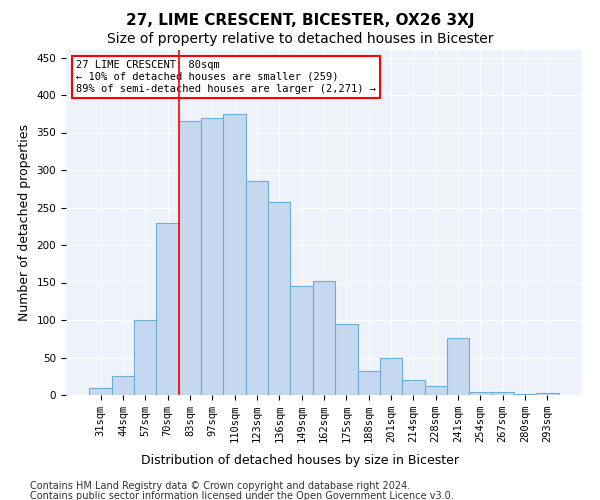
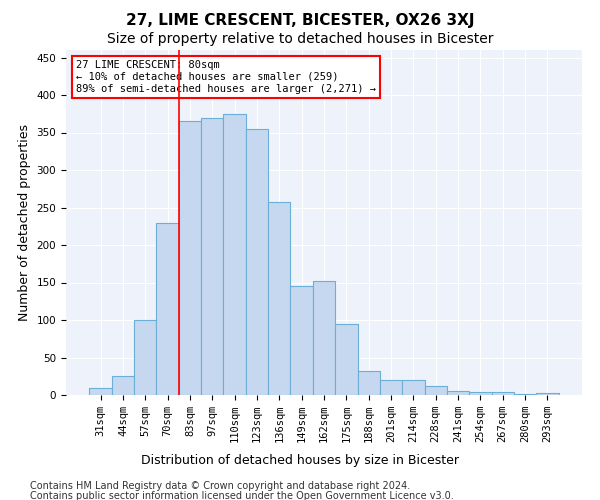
123sqm: 286 -> 355
201sqm: 50 -> 20
241sqm: 76 -> 5
